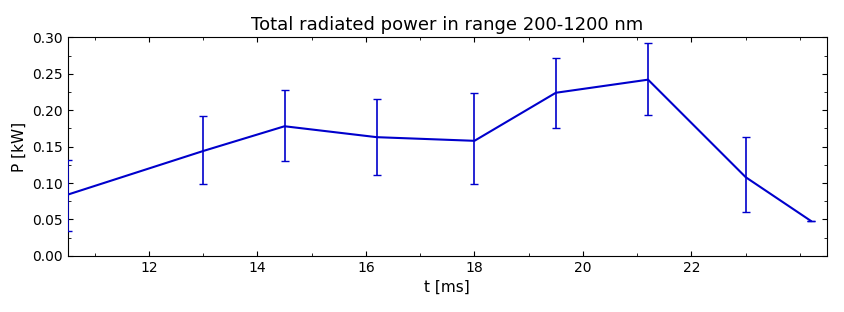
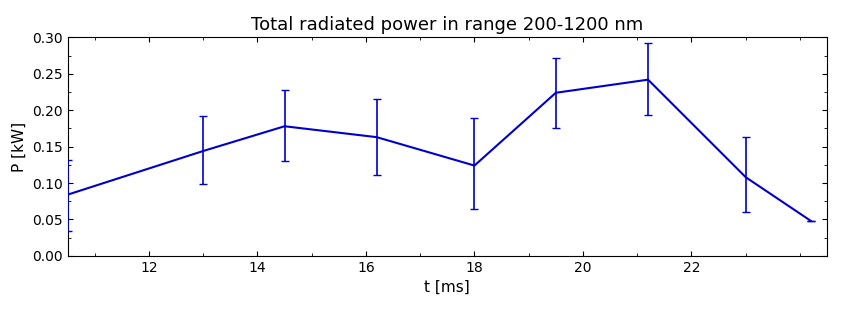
18: 0.158 -> 0.124
